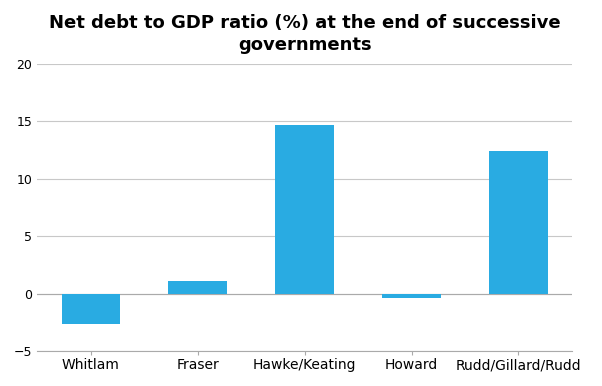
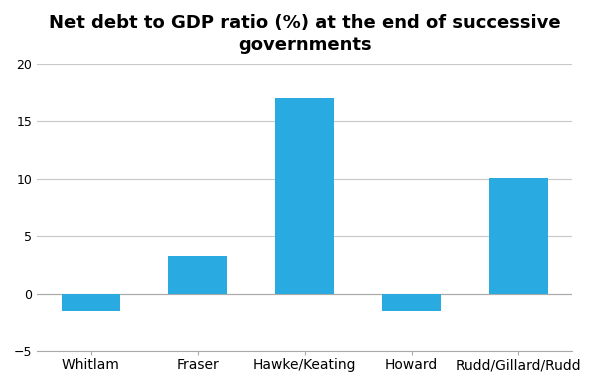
Whitlam: -2.6 -> -1.5
Fraser: 1.1 -> 3.3
Hawke/Keating: 14.7 -> 17.0
Howard: -0.4 -> -1.5
Rudd/Gillard/Rudd: 12.4 -> 10.1
